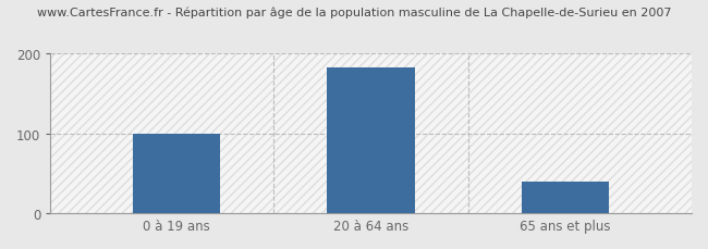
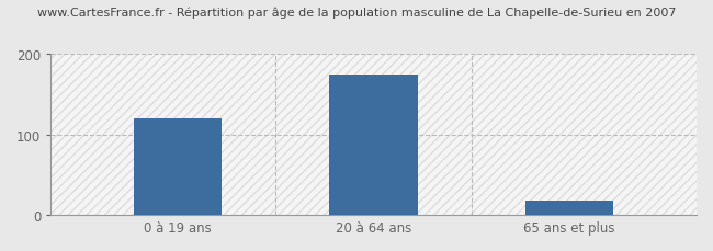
0 à 19 ans: 100 -> 120
20 à 64 ans: 182 -> 174
65 ans et plus: 40 -> 18
